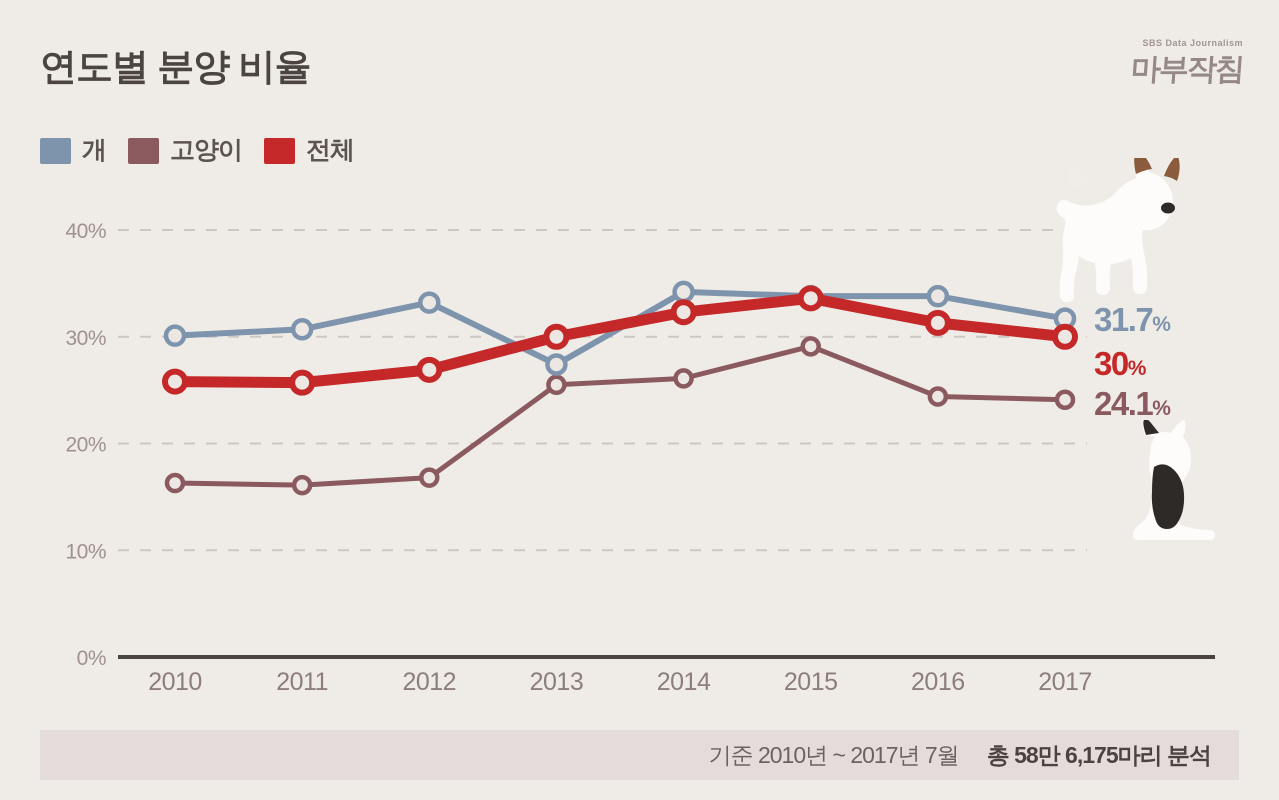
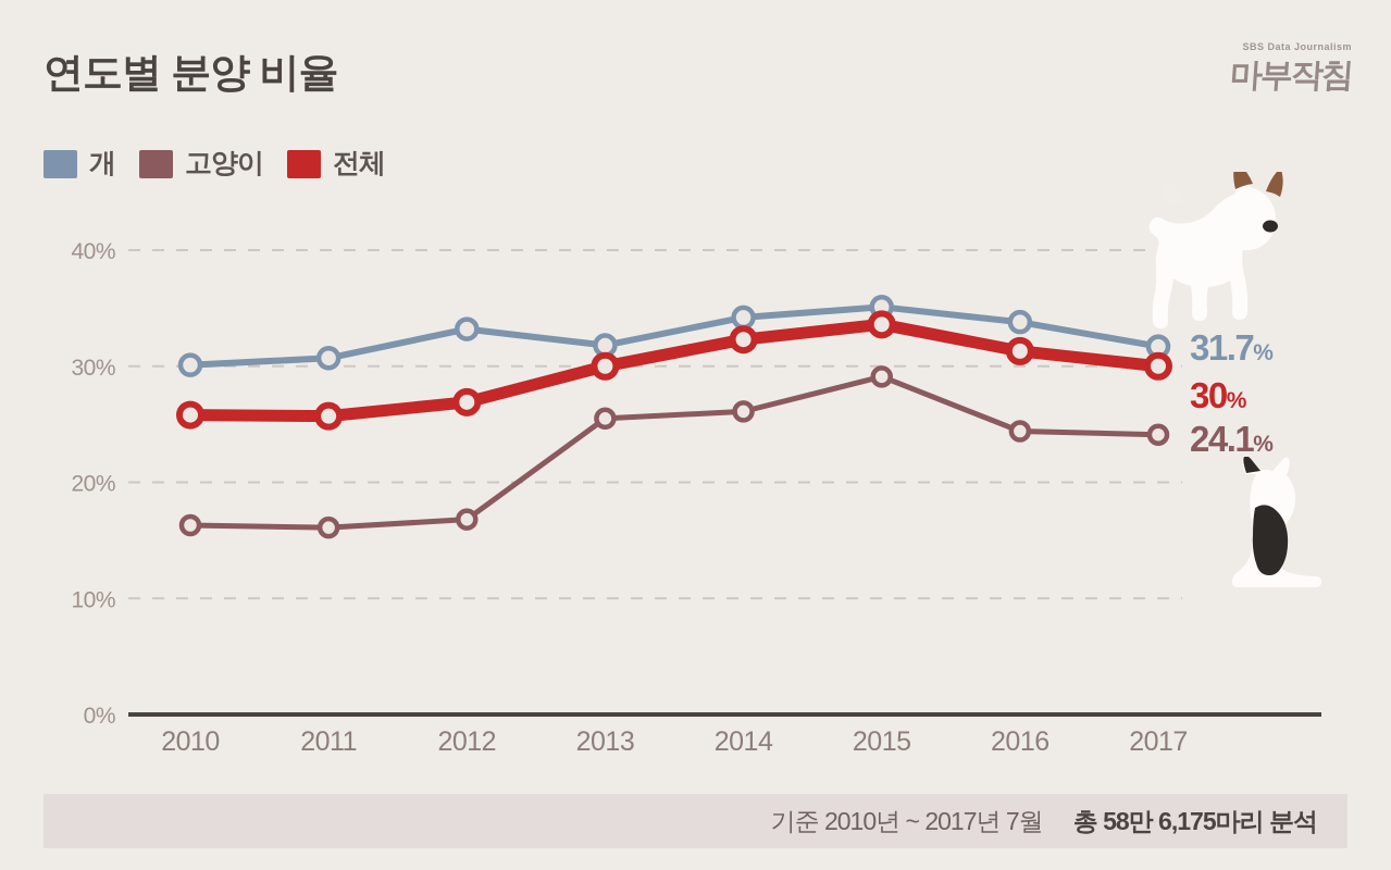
개/2013: 27.4% -> 31.8%
개/2015: 33.8% -> 35.1%
